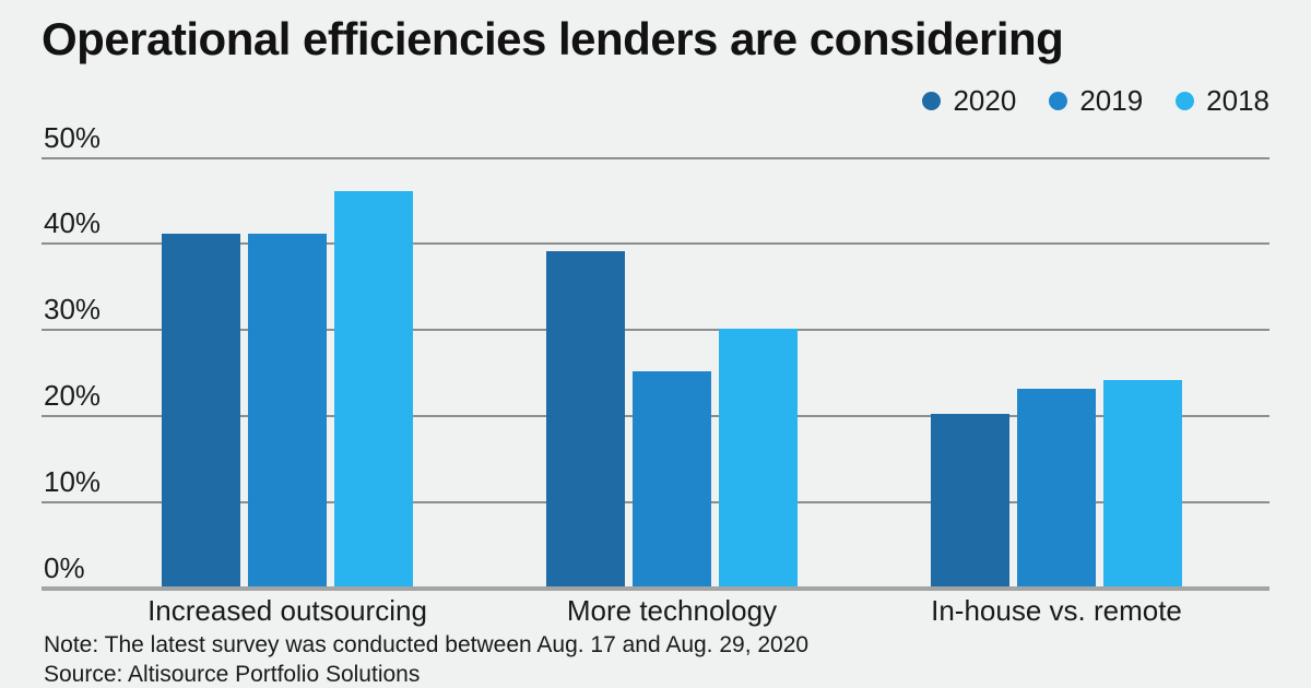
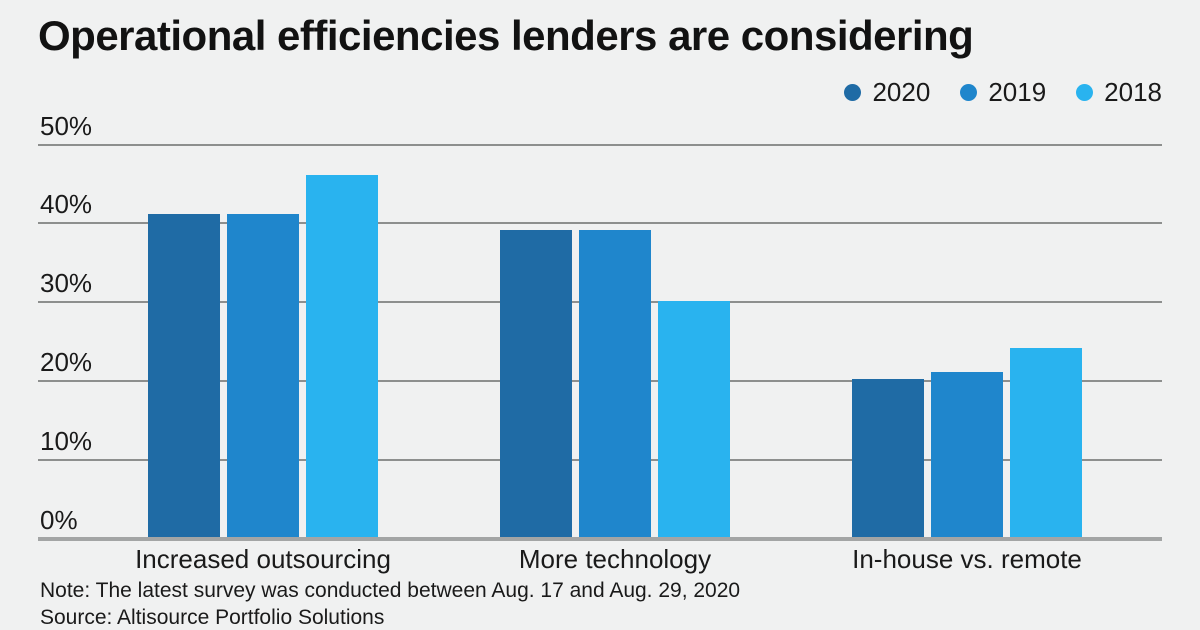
2019/More technology: 25% -> 39%
2019/In-house vs. remote: 23% -> 21%
